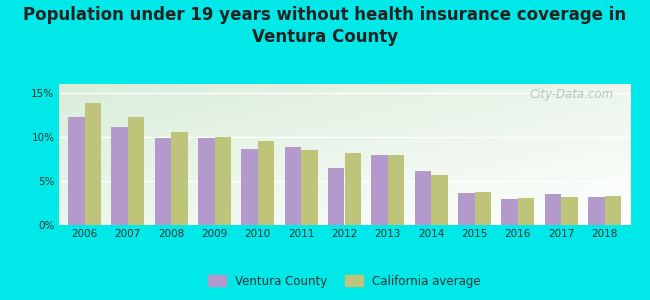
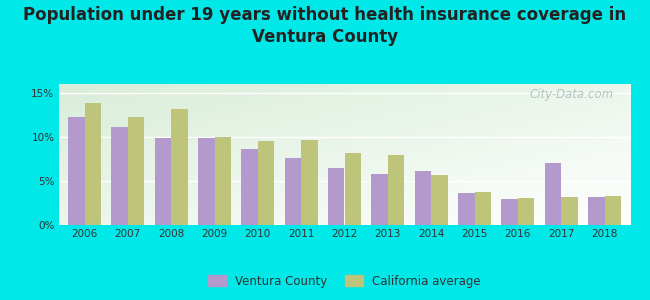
California average/2008: 10.5% -> 13.2%
Ventura County/2011: 8.8% -> 7.6%
California average/2011: 8.5% -> 9.6%
Ventura County/2013: 7.9% -> 5.8%
Ventura County/2017: 3.5% -> 7.0%
